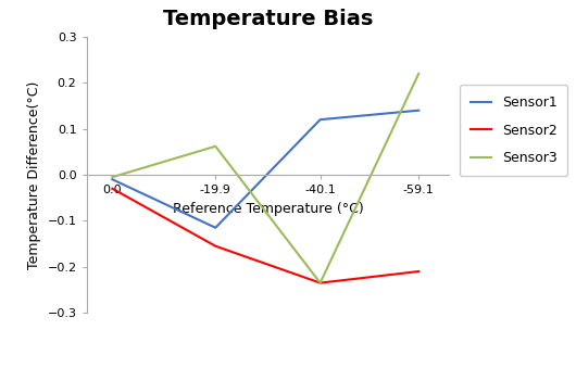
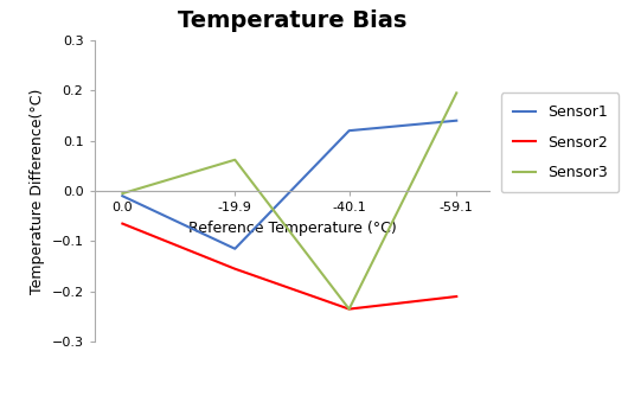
Sensor2/0.0: -0.030 -> -0.065
Sensor3/-59.1: 0.220 -> 0.195
